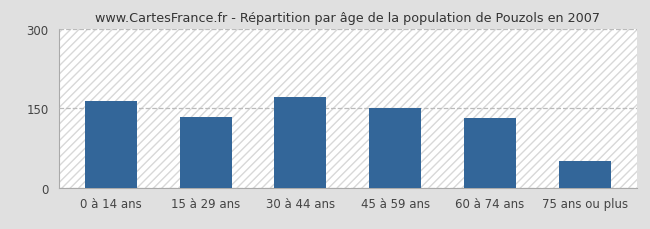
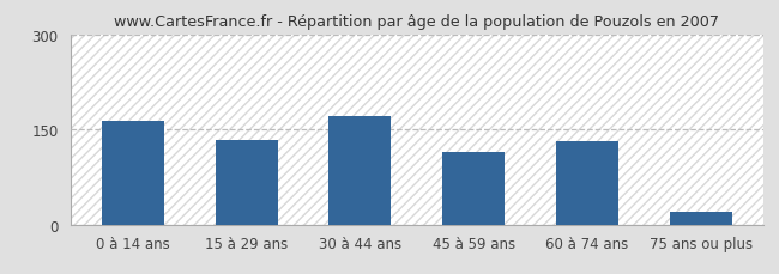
45 à 59 ans: 150 -> 114
75 ans ou plus: 50 -> 20
